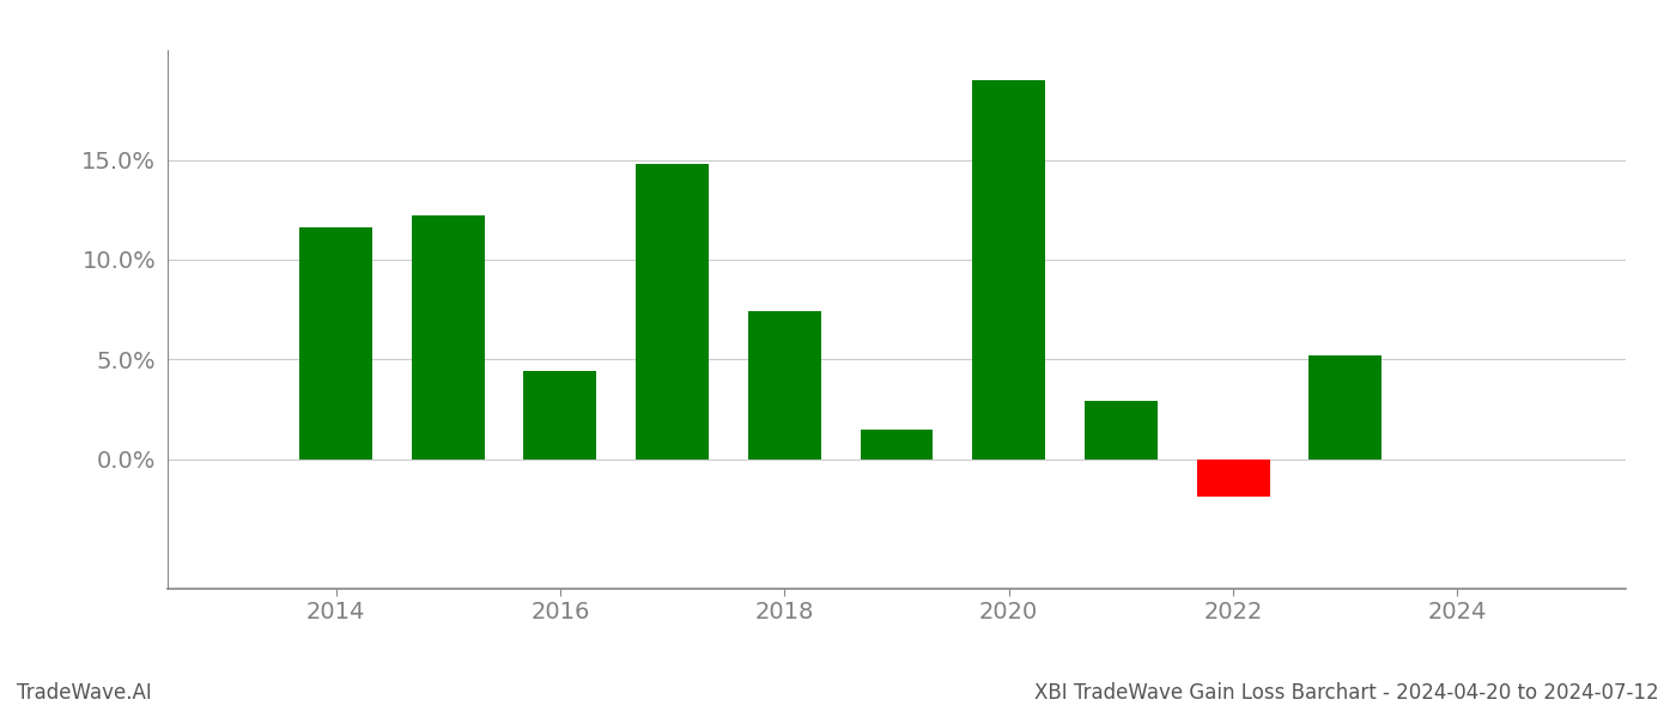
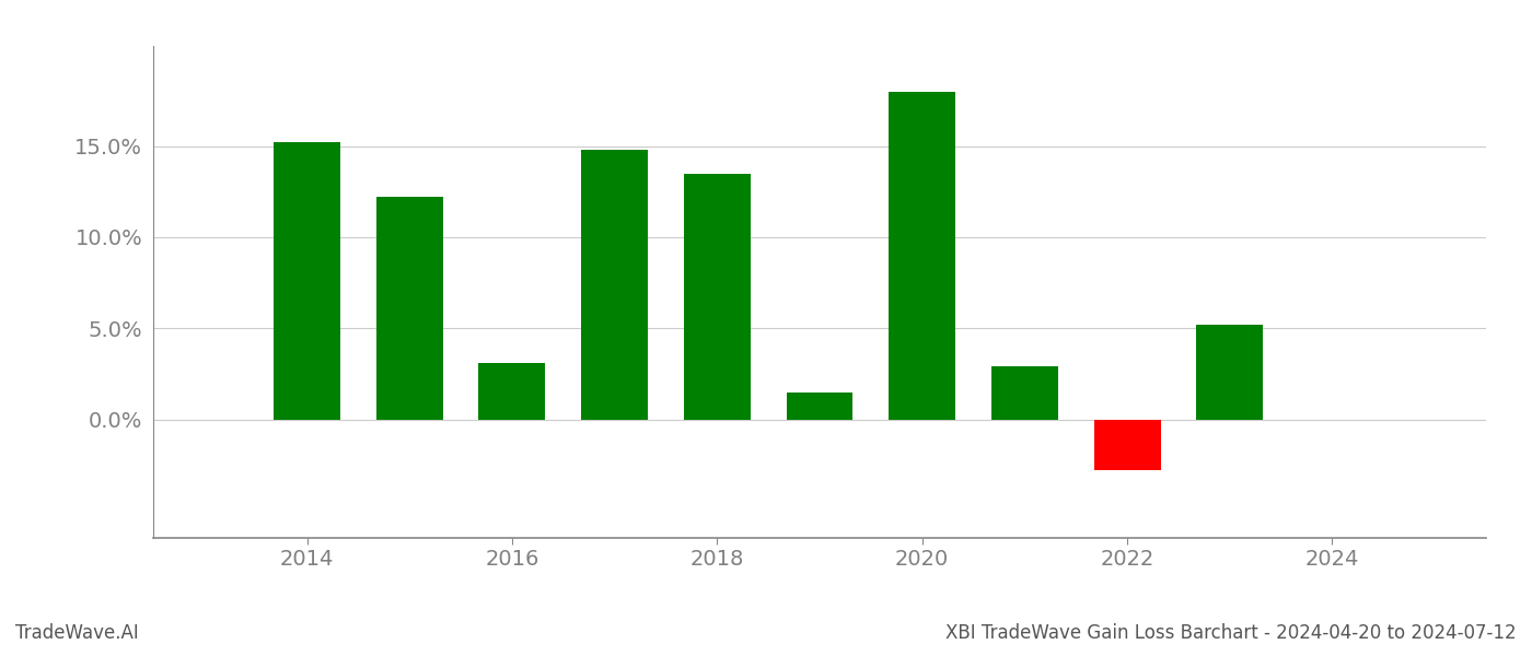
2014: 11.6% -> 15.2%
2016: 4.4% -> 3.1%
2018: 7.4% -> 13.5%
2020: 19.0% -> 18.0%
2022: -1.9% -> -2.8%
